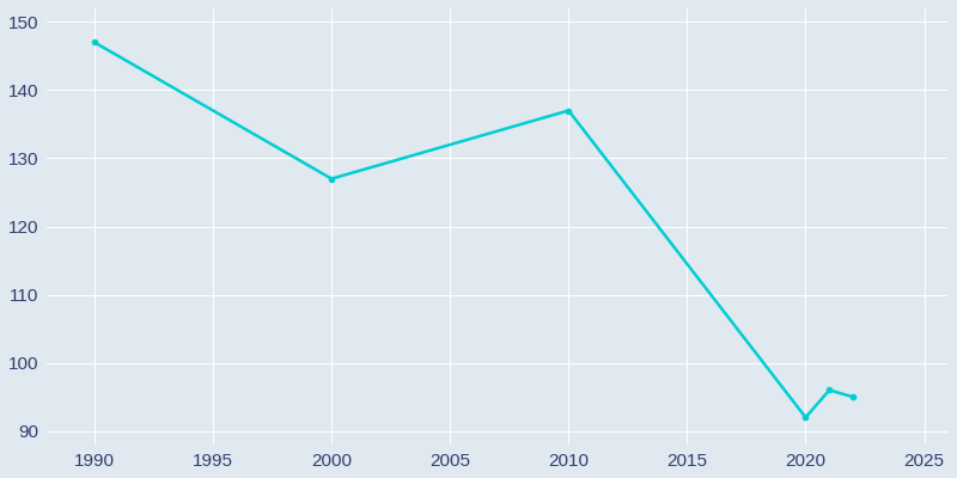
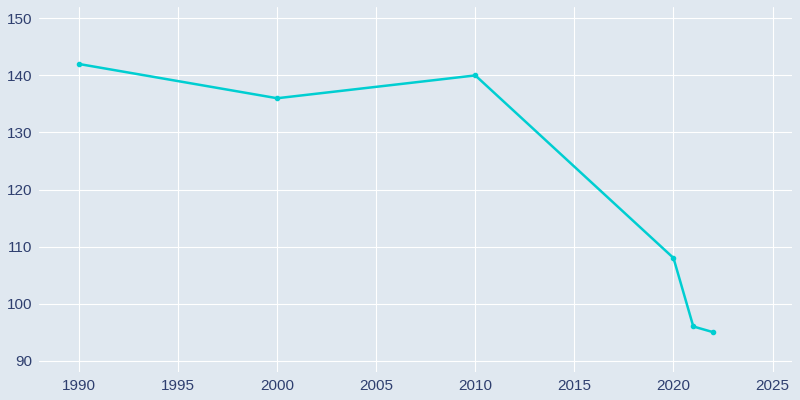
1990: 147 -> 142
2000: 127 -> 136
2010: 137 -> 140
2020: 92 -> 108
